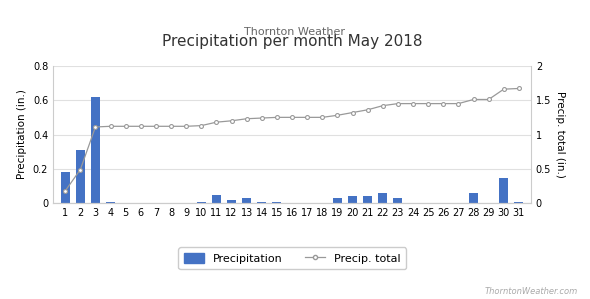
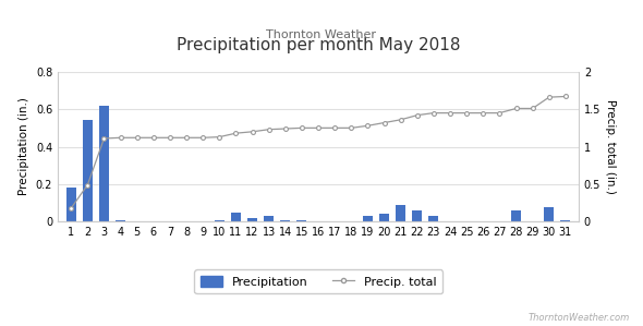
Precipitation/2: 0.31 -> 0.54
Precipitation/21: 0.04 -> 0.09
Precipitation/30: 0.15 -> 0.08
